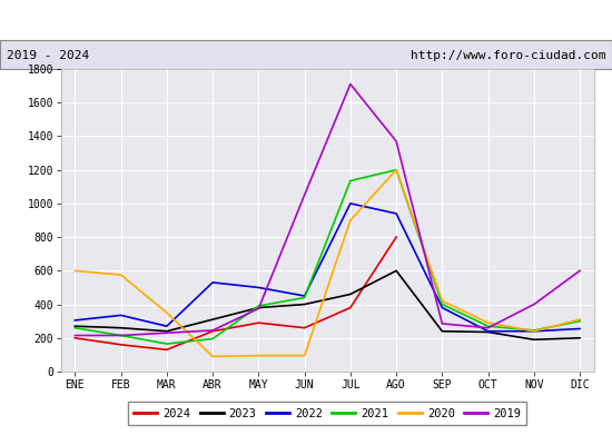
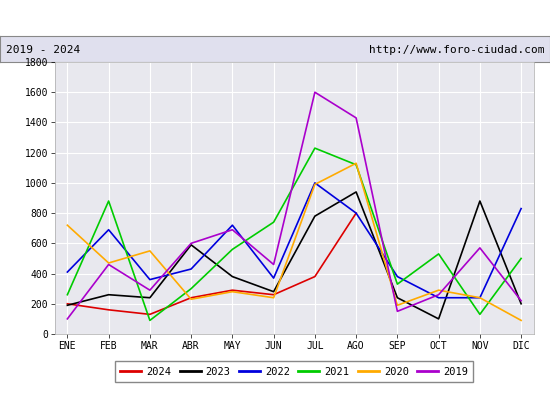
2023/ENE: 270 -> 190
2022/ENE: 300 -> 410
2020/ENE: 600 -> 720
2019/ENE: 220 -> 100
2022/FEB: 340 -> 690
2021/FEB: 220 -> 880
2020/FEB: 580 -> 470
2019/FEB: 220 -> 460
2022/MAR: 270 -> 360
2021/MAR: 160 -> 90
2020/MAR: 350 -> 550
2019/MAR: 230 -> 290
2023/ABR: 310 -> 590
2022/ABR: 530 -> 430
2021/ABR: 200 -> 300
2020/ABR: 90 -> 230
2019/ABR: 240 -> 600
2022/MAY: 500 -> 720
2021/MAY: 390 -> 560
2020/MAY: 100 -> 280
2019/MAY: 380 -> 690
2023/JUN: 400 -> 280
2022/JUN: 450 -> 370
2021/JUN: 440 -> 740
2020/JUN: 100 -> 240
2019/JUN: 1050 -> 460
2023/JUL: 460 -> 780
2021/JUL: 1140 -> 1230
2020/JUL: 900 -> 990
2019/JUL: 1710 -> 1600
2023/AGO: 600 -> 940
2022/AGO: 940 -> 800
2021/AGO: 1200 -> 1120
2020/AGO: 1200 -> 1130
2019/AGO: 1370 -> 1430
2021/SEP: 400 -> 330
2020/SEP: 420 -> 190
2019/SEP: 280 -> 150
2023/OCT: 240 -> 100
2021/OCT: 270 -> 530
2023/NOV: 190 -> 880
2021/NOV: 240 -> 130
2019/NOV: 400 -> 570
2022/DIC: 260 -> 830
2021/DIC: 300 -> 500
2020/DIC: 310 -> 90
2019/DIC: 600 -> 220
